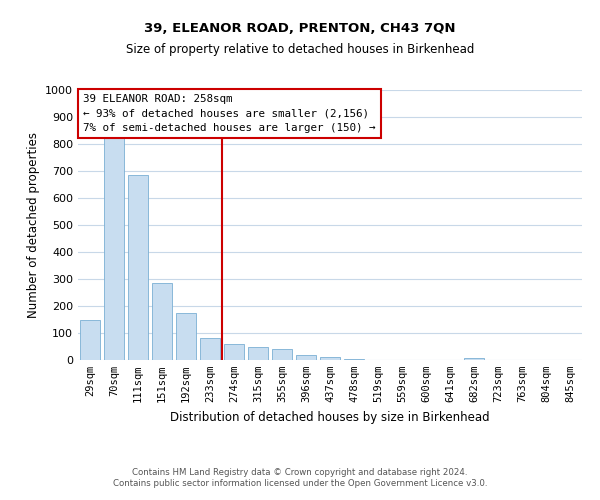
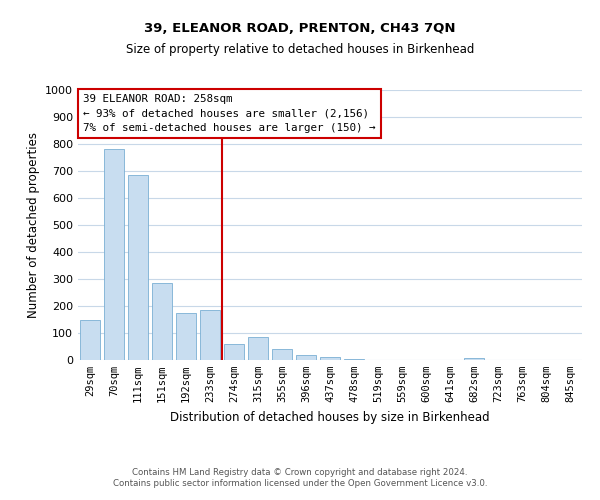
70sqm: 825 -> 780
233sqm: 80 -> 185
315sqm: 50 -> 85
